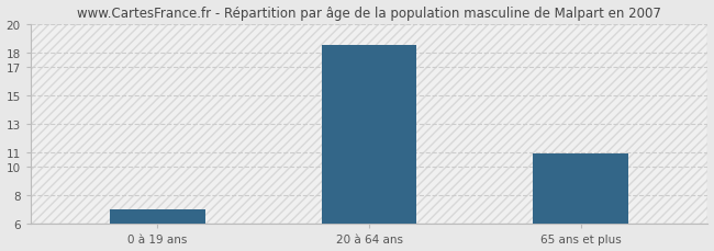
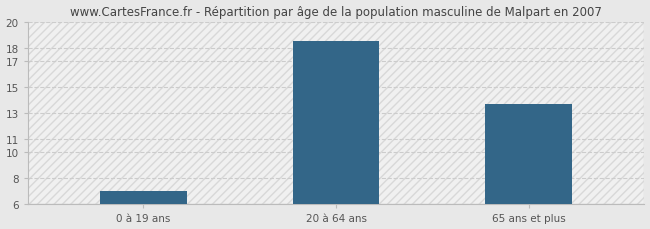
65 ans et plus: 10.9 -> 13.7
